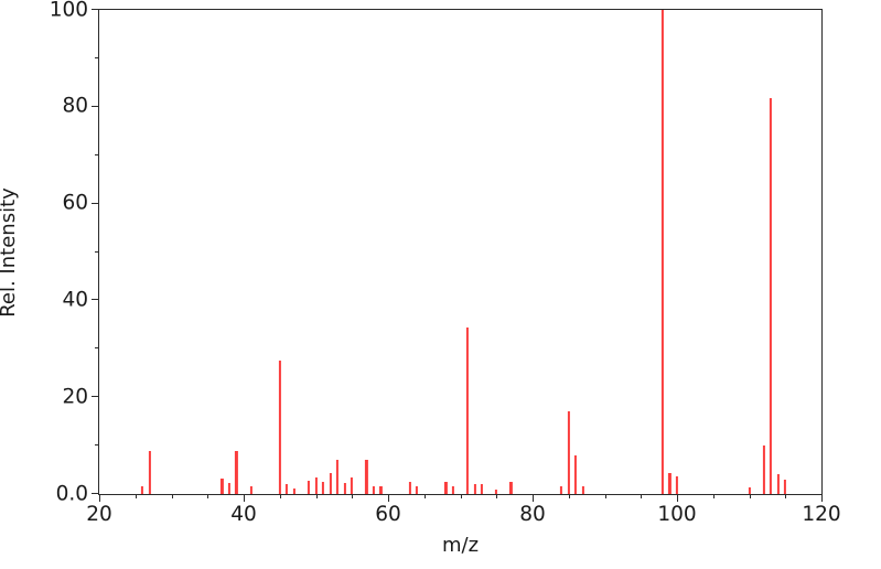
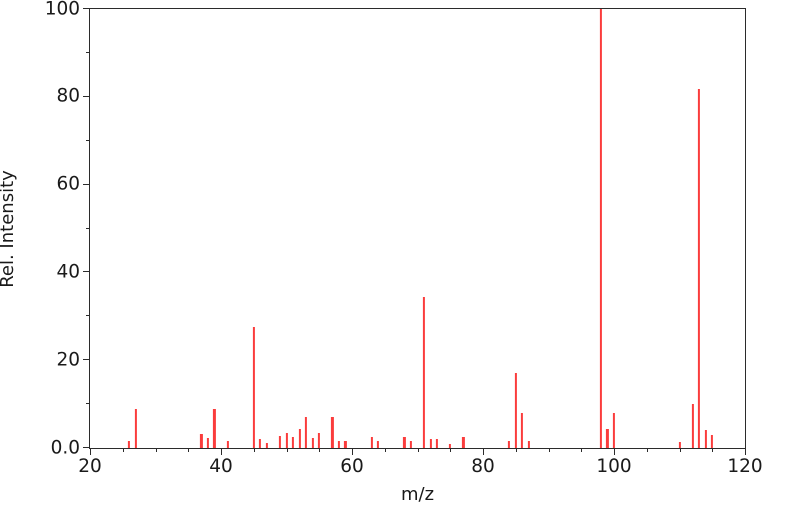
100: 4 -> 8
